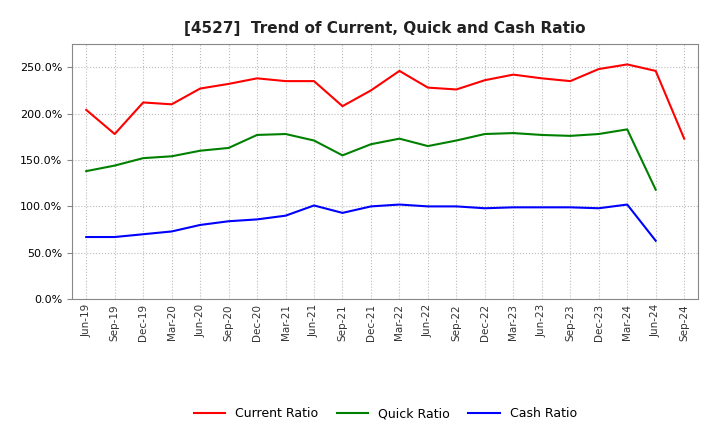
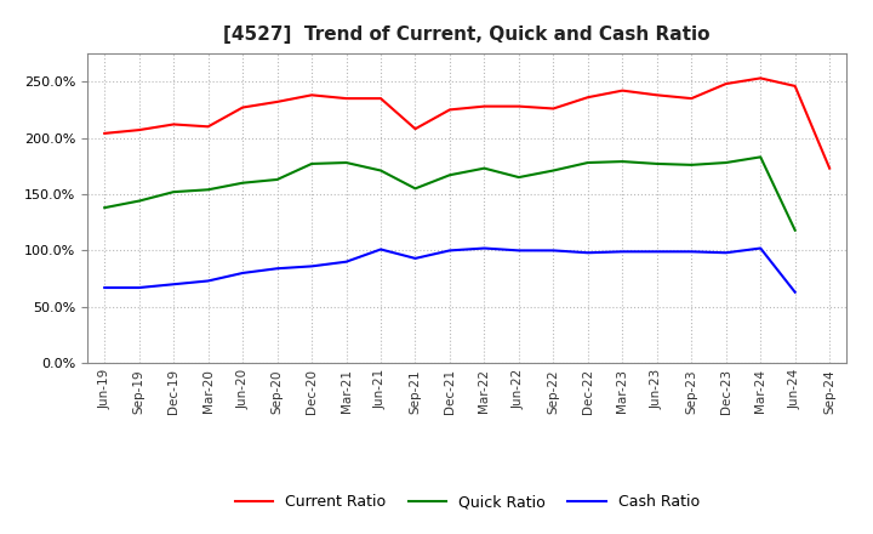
Current Ratio/Sep-19: 178% -> 207%
Current Ratio/Mar-22: 246% -> 228%
